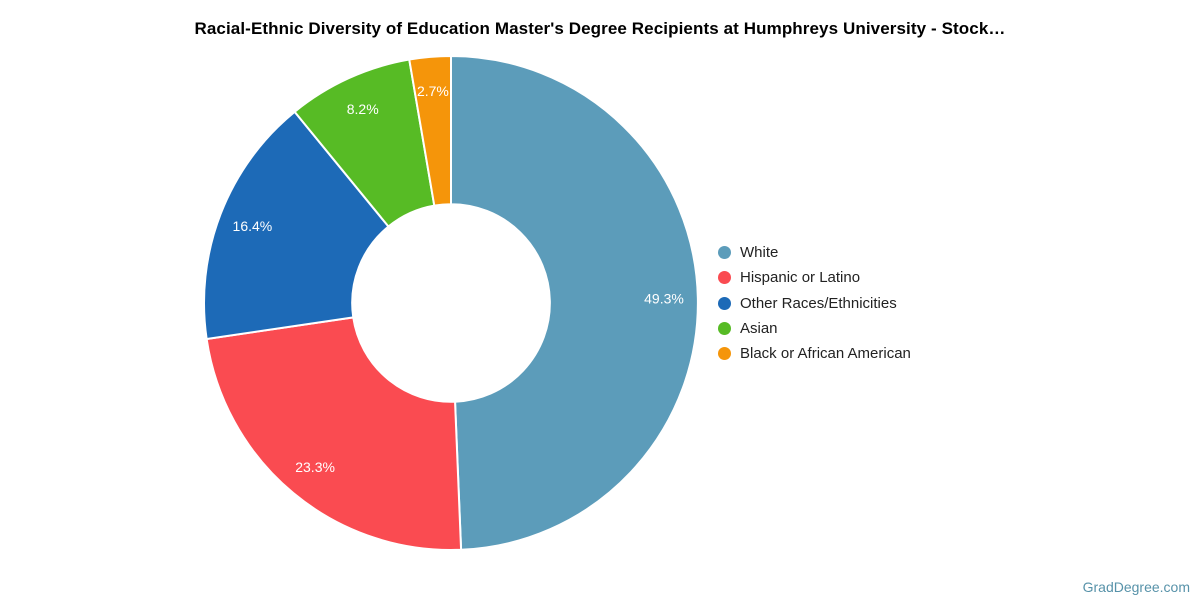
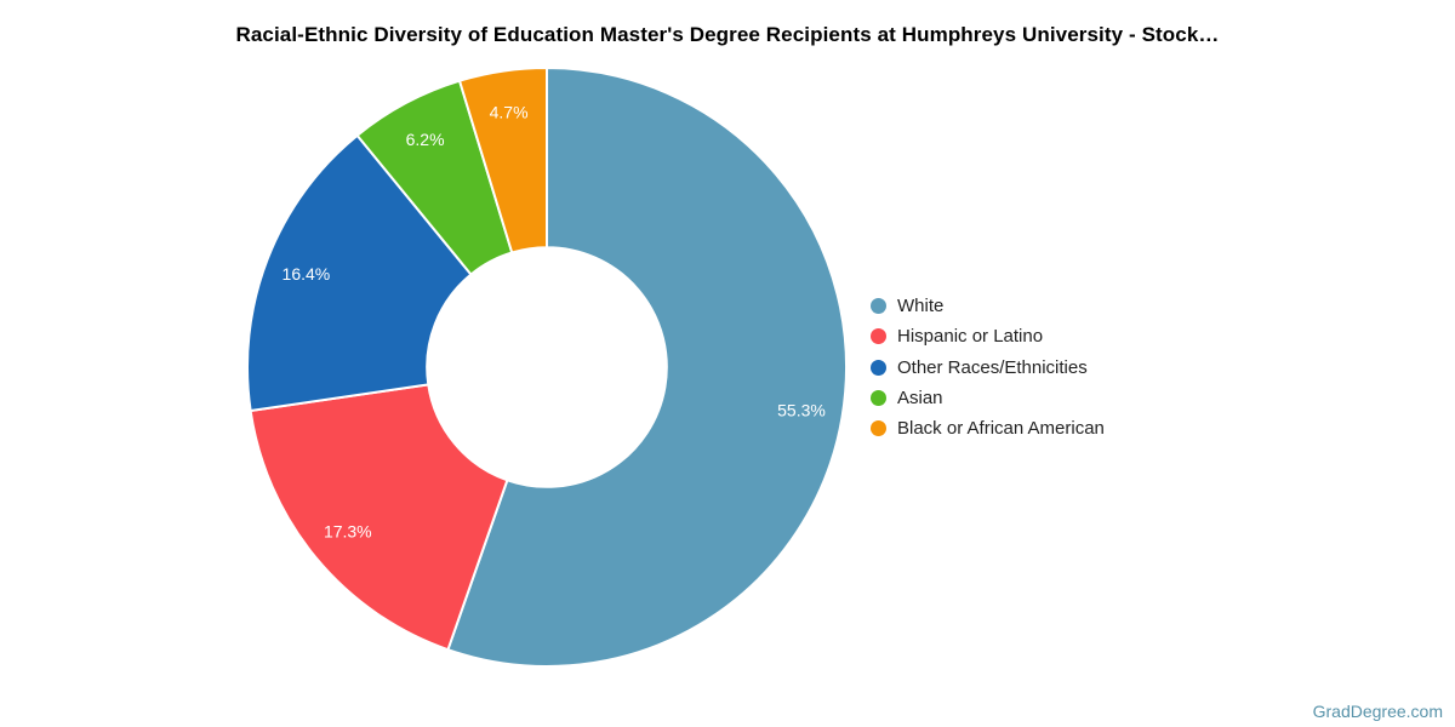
White: 49.3% -> 55.3%
Hispanic or Latino: 23.3% -> 17.3%
Asian: 8.2% -> 6.2%
Black or African American: 2.7% -> 4.7%
